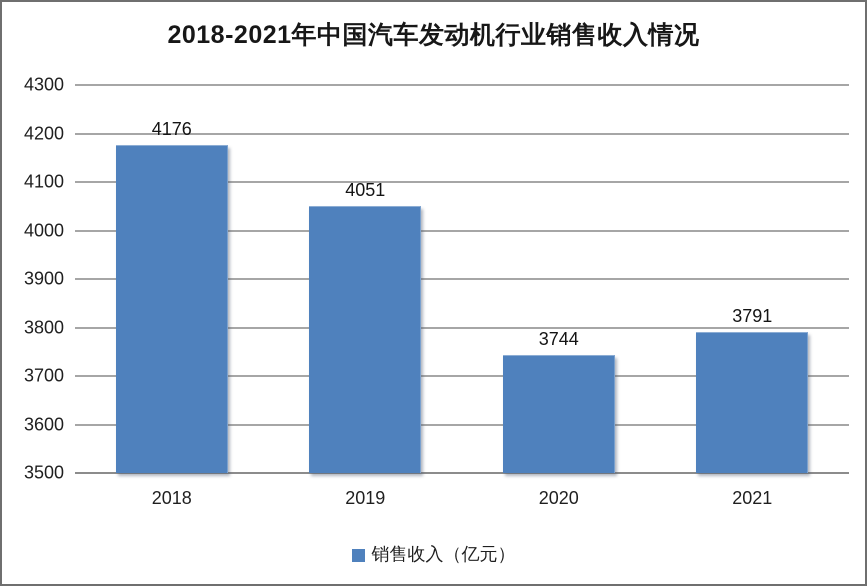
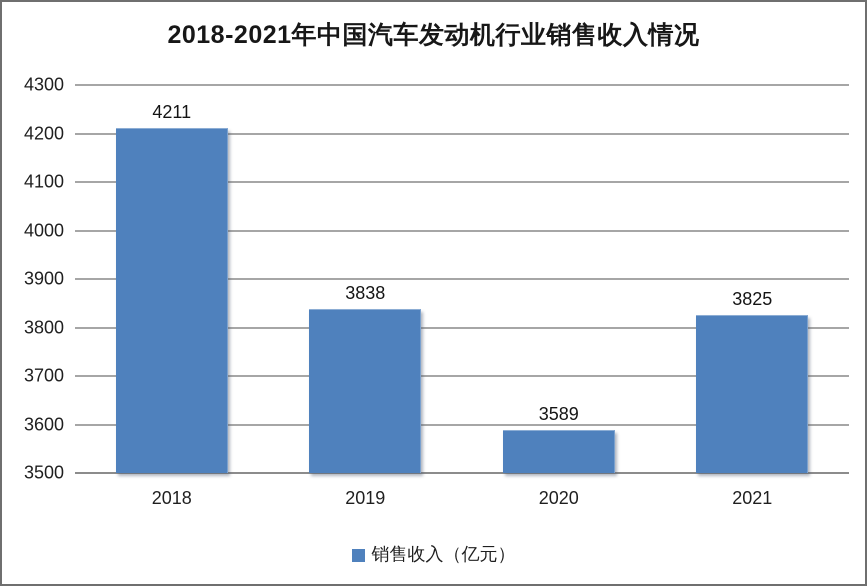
2018: 4176 -> 4211
2019: 4051 -> 3838
2020: 3744 -> 3589
2021: 3791 -> 3825
